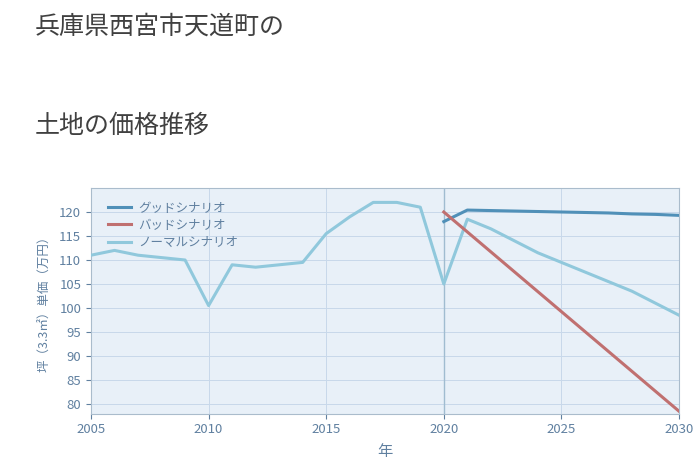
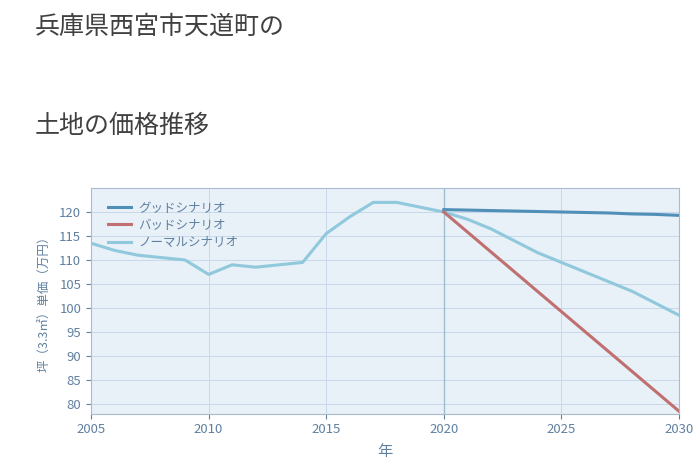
ノーマルシナリオ/2005: 111.0 -> 113.5
ノーマルシナリオ/2010: 100.5 -> 107.0
グッドシナリオ/2020: 118.0 -> 120.5
ノーマルシナリオ/2020: 105.0 -> 120.0
